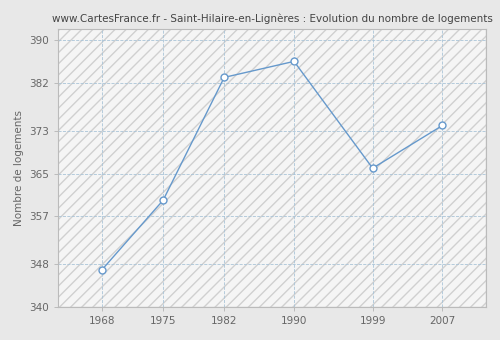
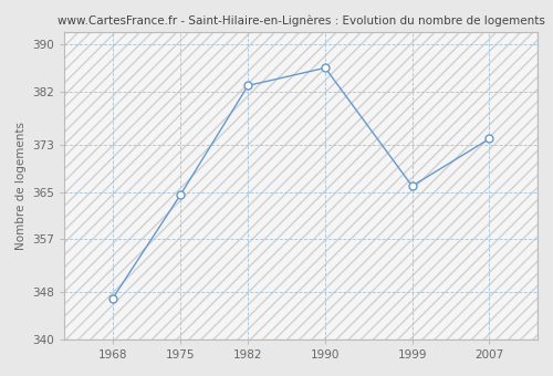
1975: 360.0 -> 364.5
